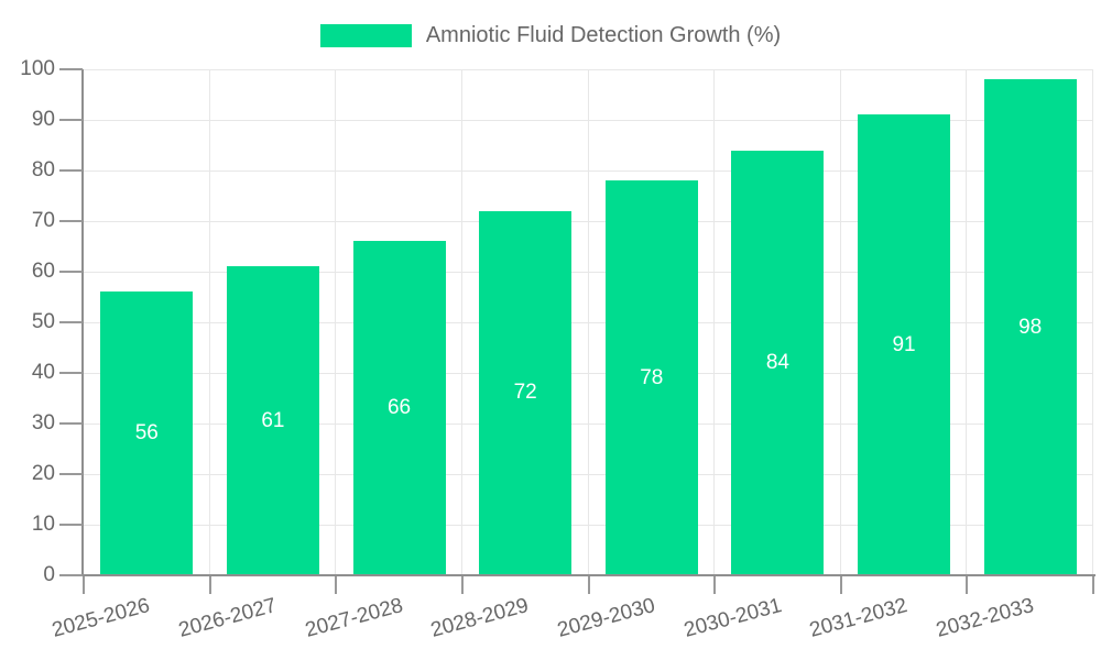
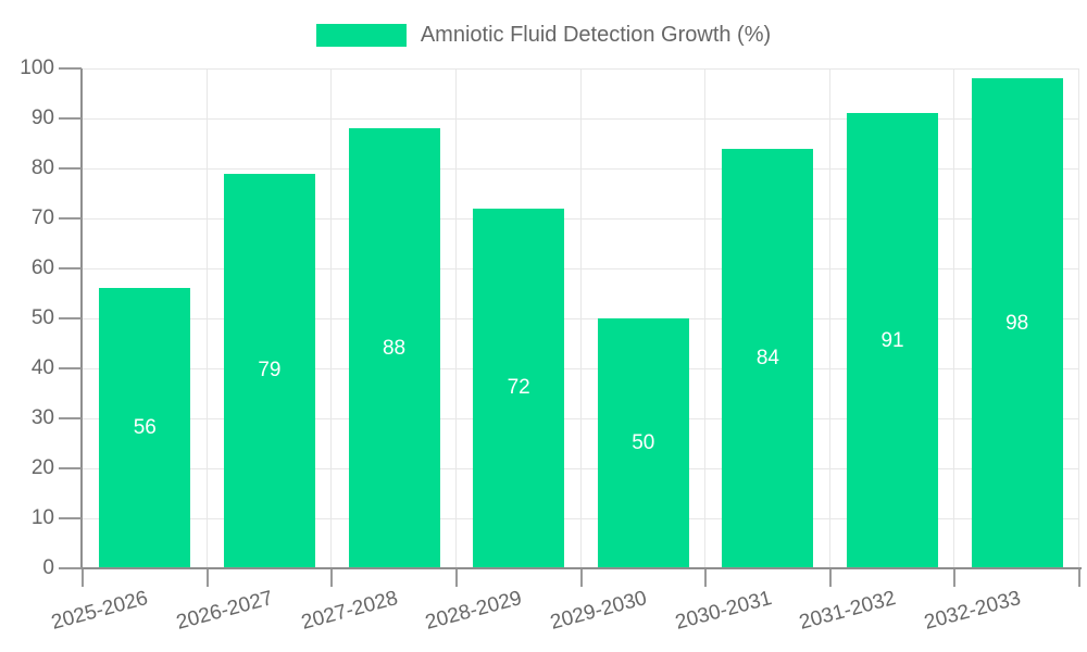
2026-2027: 61 -> 79
2027-2028: 66 -> 88
2029-2030: 78 -> 50
